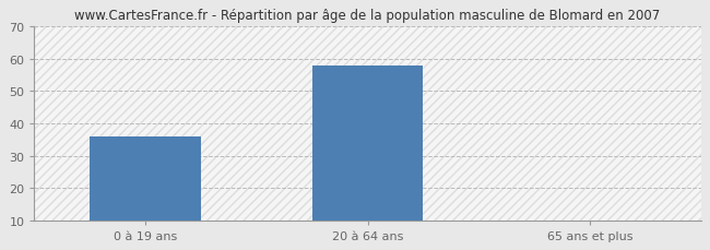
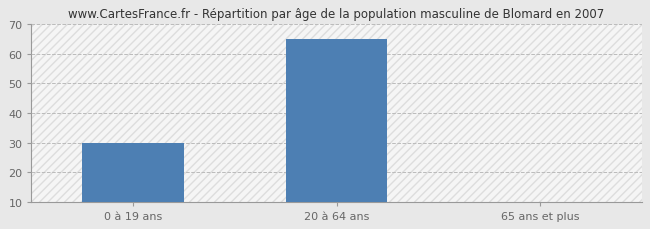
0 à 19 ans: 36 -> 30
20 à 64 ans: 58 -> 65
